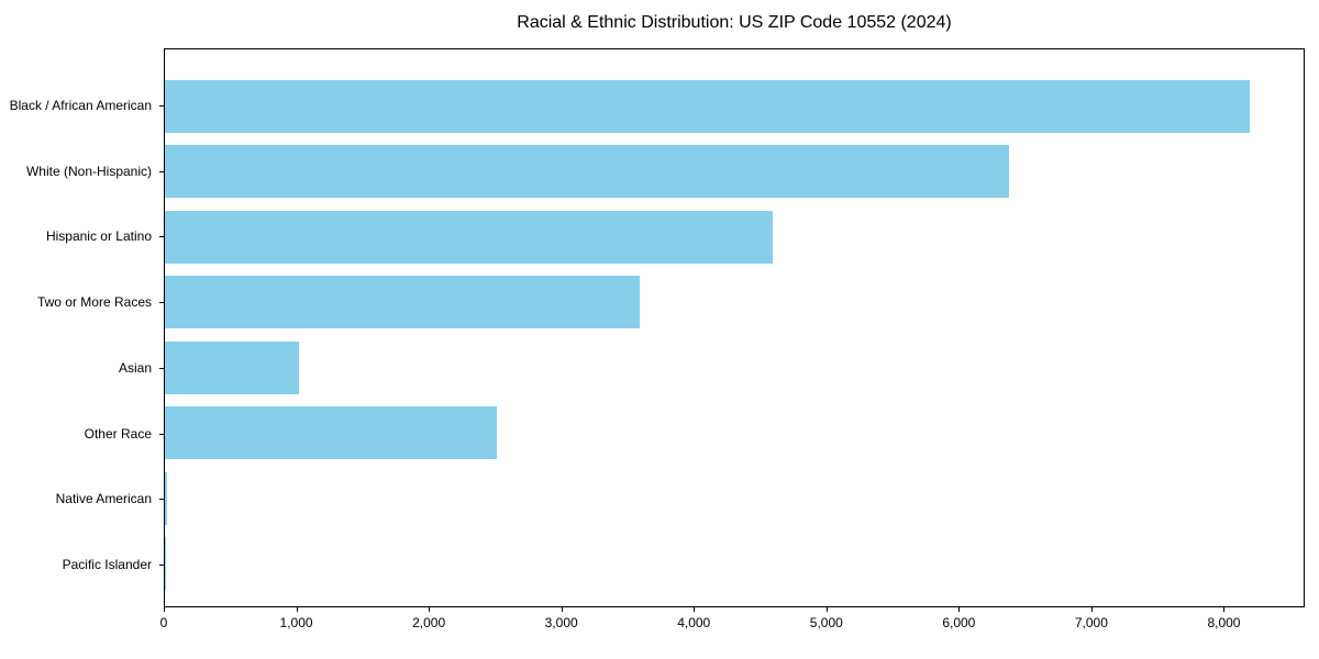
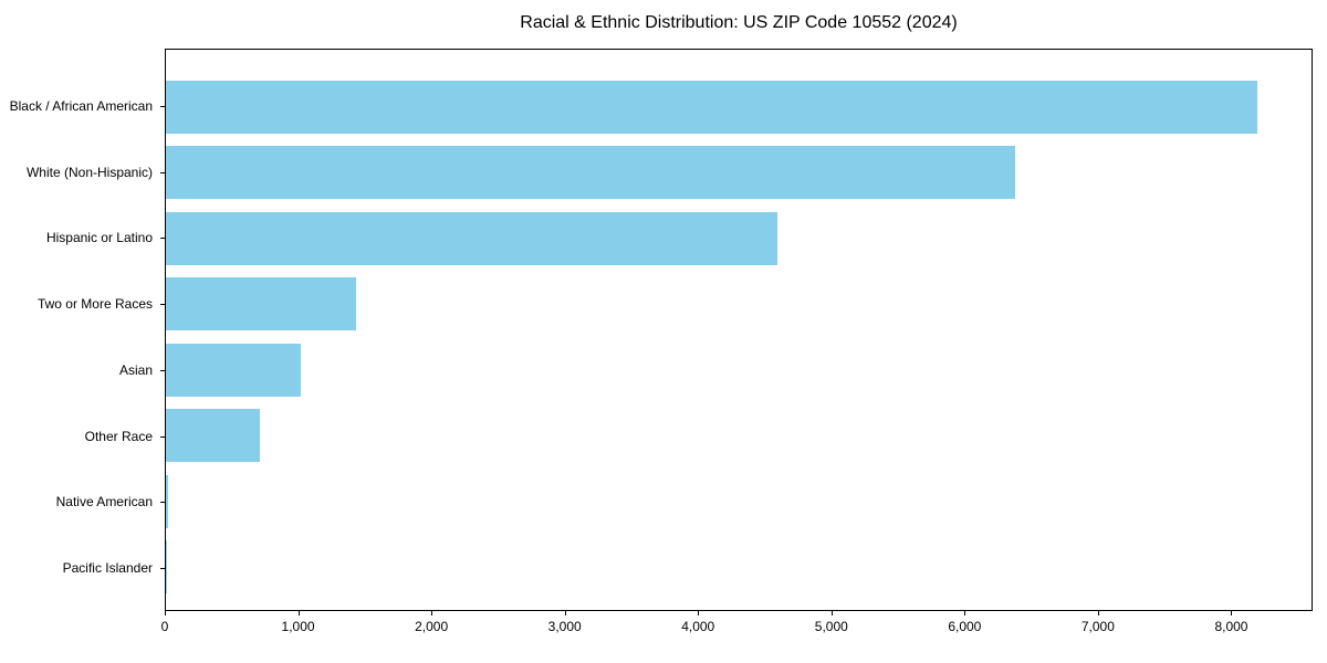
Two or More Races: 3590 -> 1430
Other Race: 2510 -> 700
